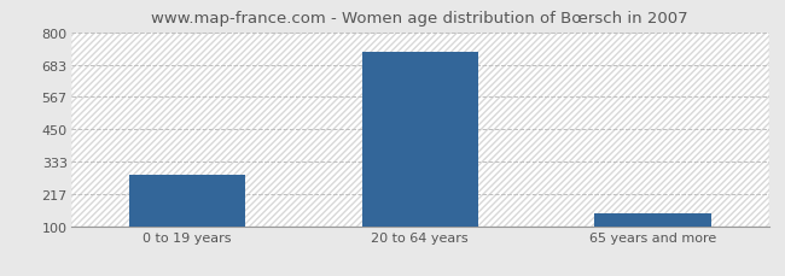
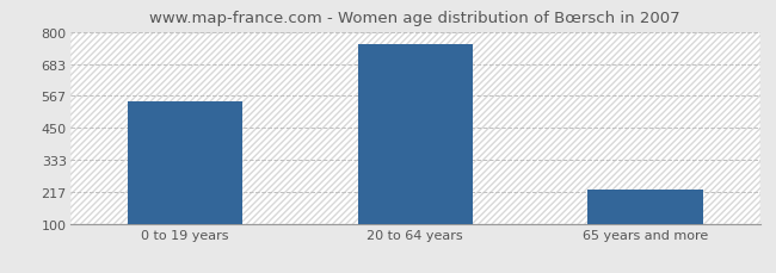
0 to 19 years: 285 -> 545
20 to 64 years: 730 -> 755
65 years and more: 148 -> 225
